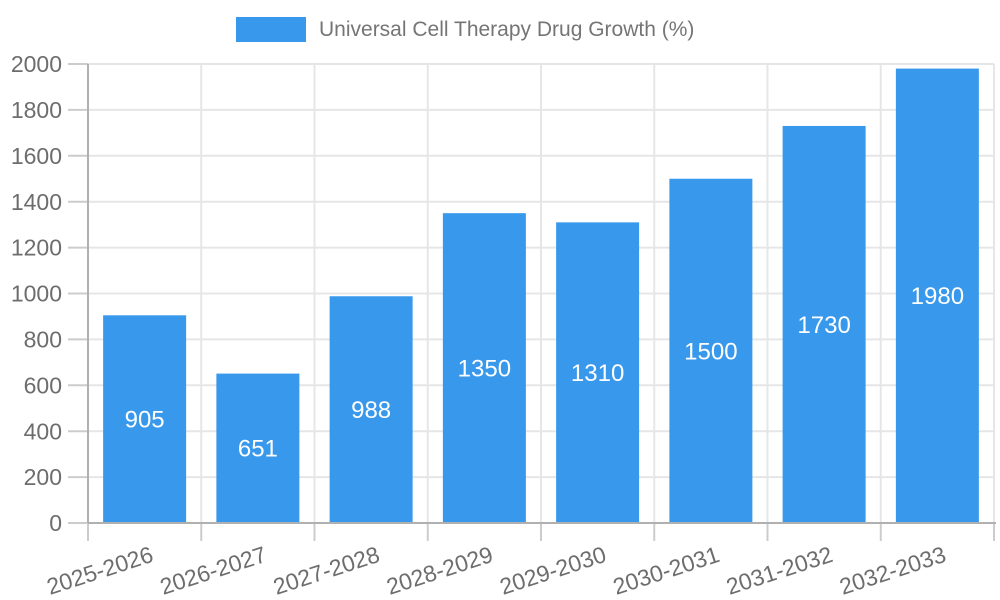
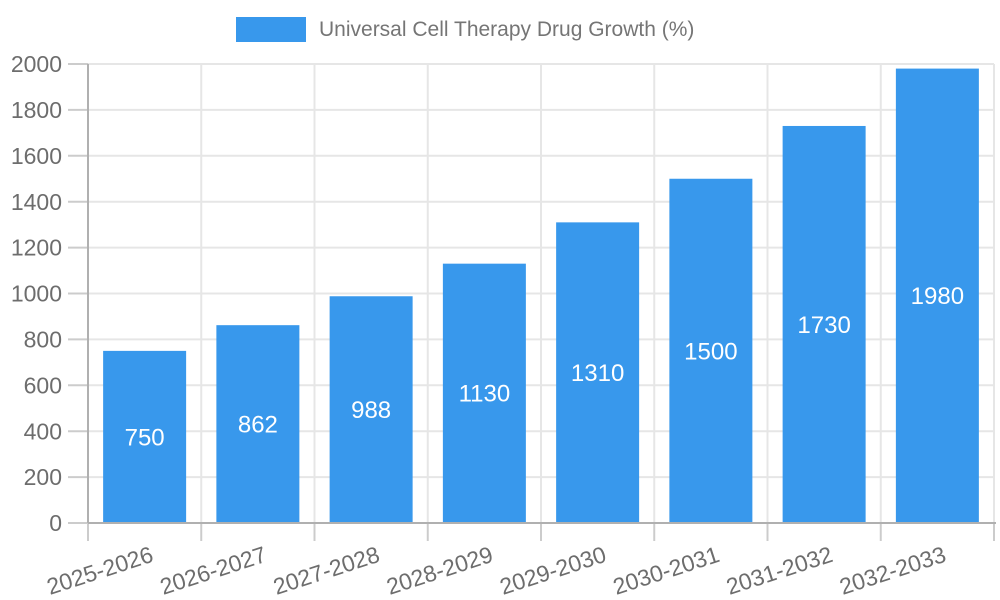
2025-2026: 905 -> 750
2026-2027: 651 -> 862
2028-2029: 1350 -> 1130
